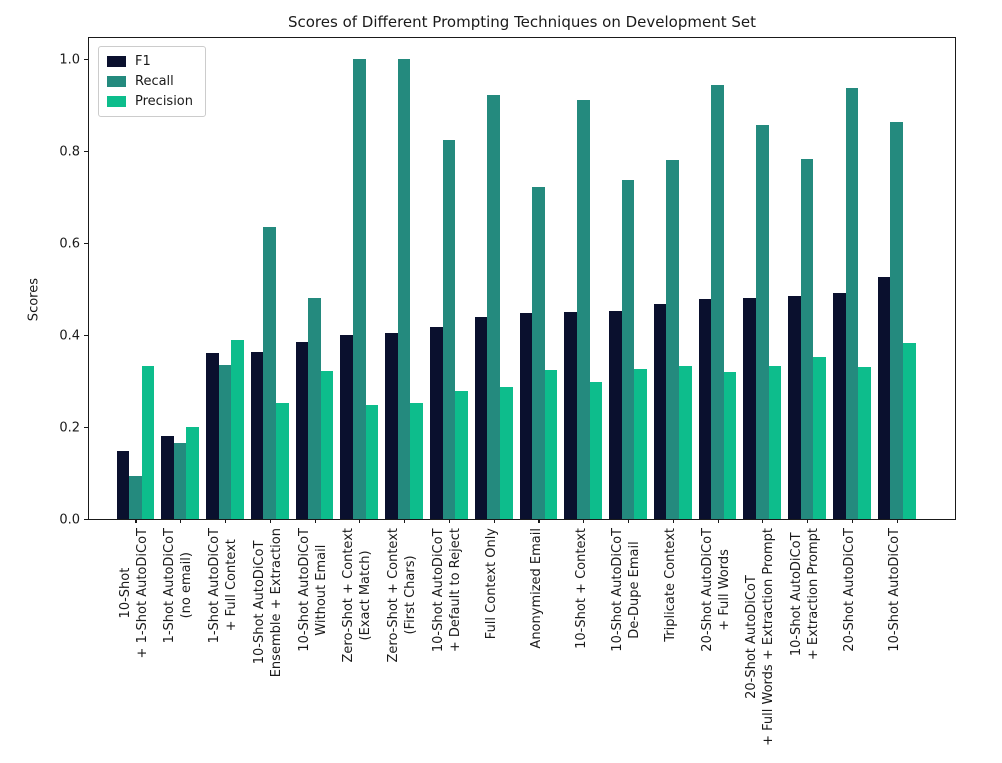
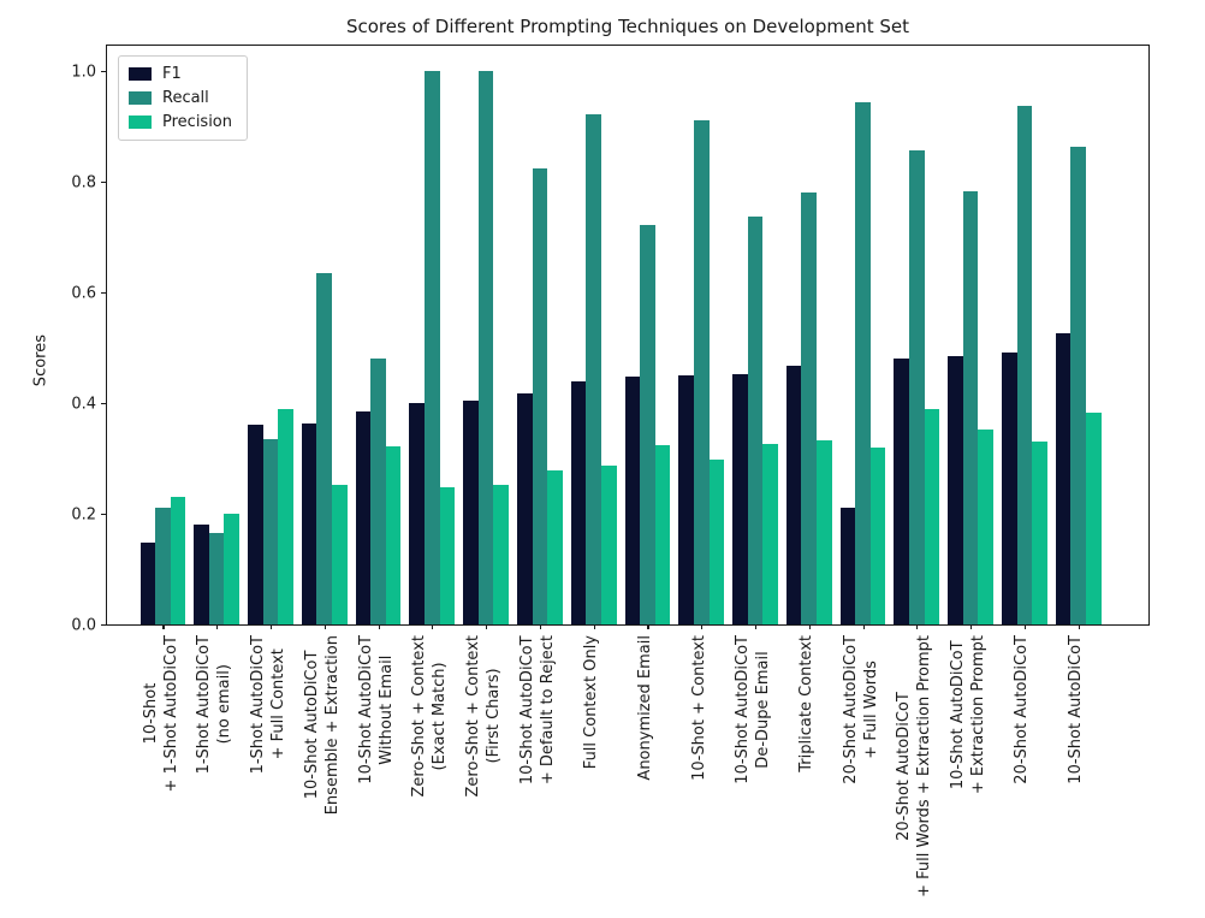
Recall/10-Shot + 1-Shot AutoDiCoT: 0.09 -> 0.21
Precision/10-Shot + 1-Shot AutoDiCoT: 0.33 -> 0.23
F1/20-Shot AutoDiCoT + Full Words: 0.48 -> 0.21
Precision/20-Shot AutoDiCoT + Full Words + Extraction Prompt: 0.33 -> 0.39
